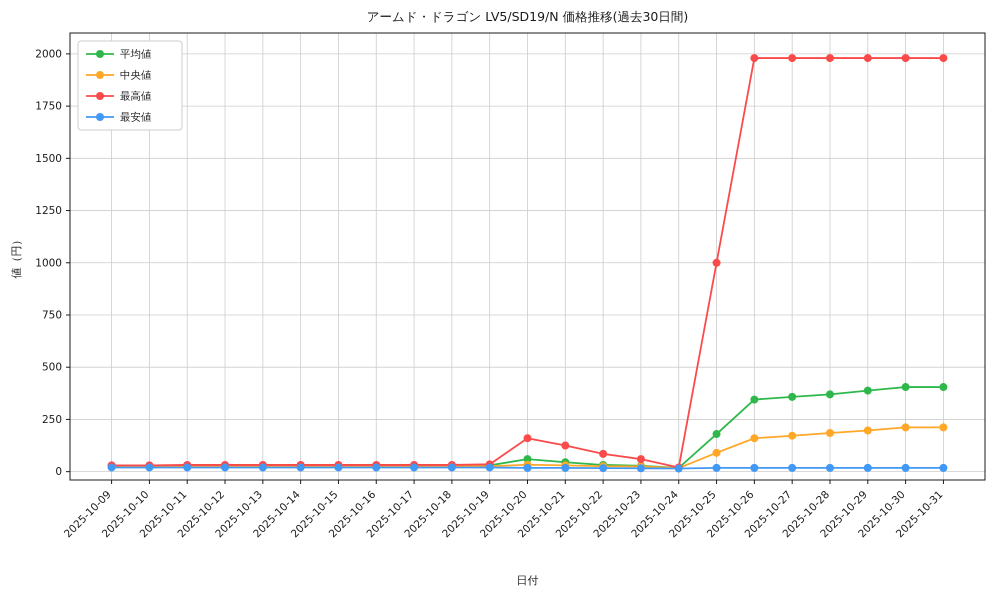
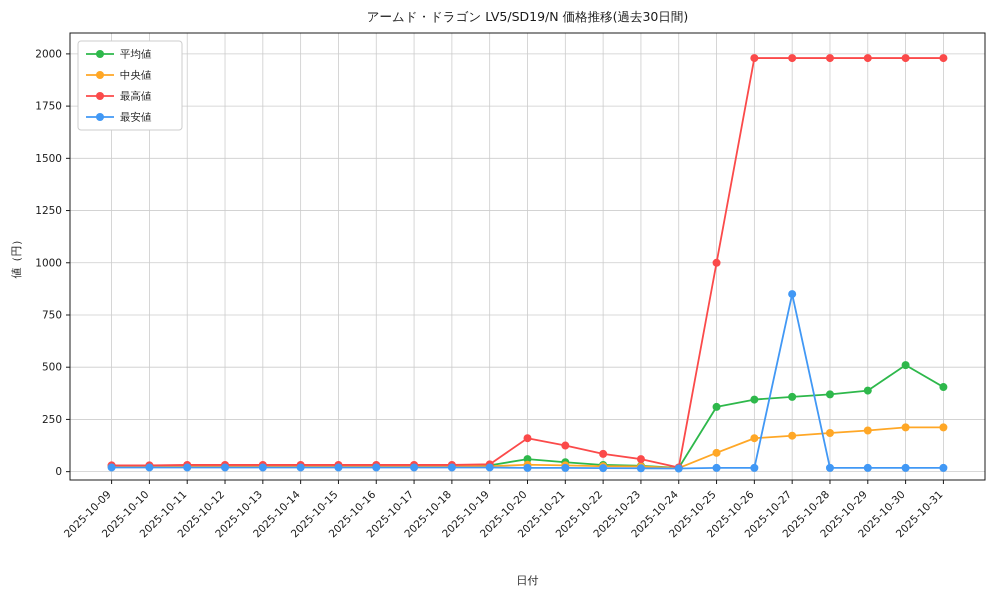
平均値/2025-10-25: 180 -> 310
最安値/2025-10-27: 20 -> 850
平均値/2025-10-30: 400 -> 510
